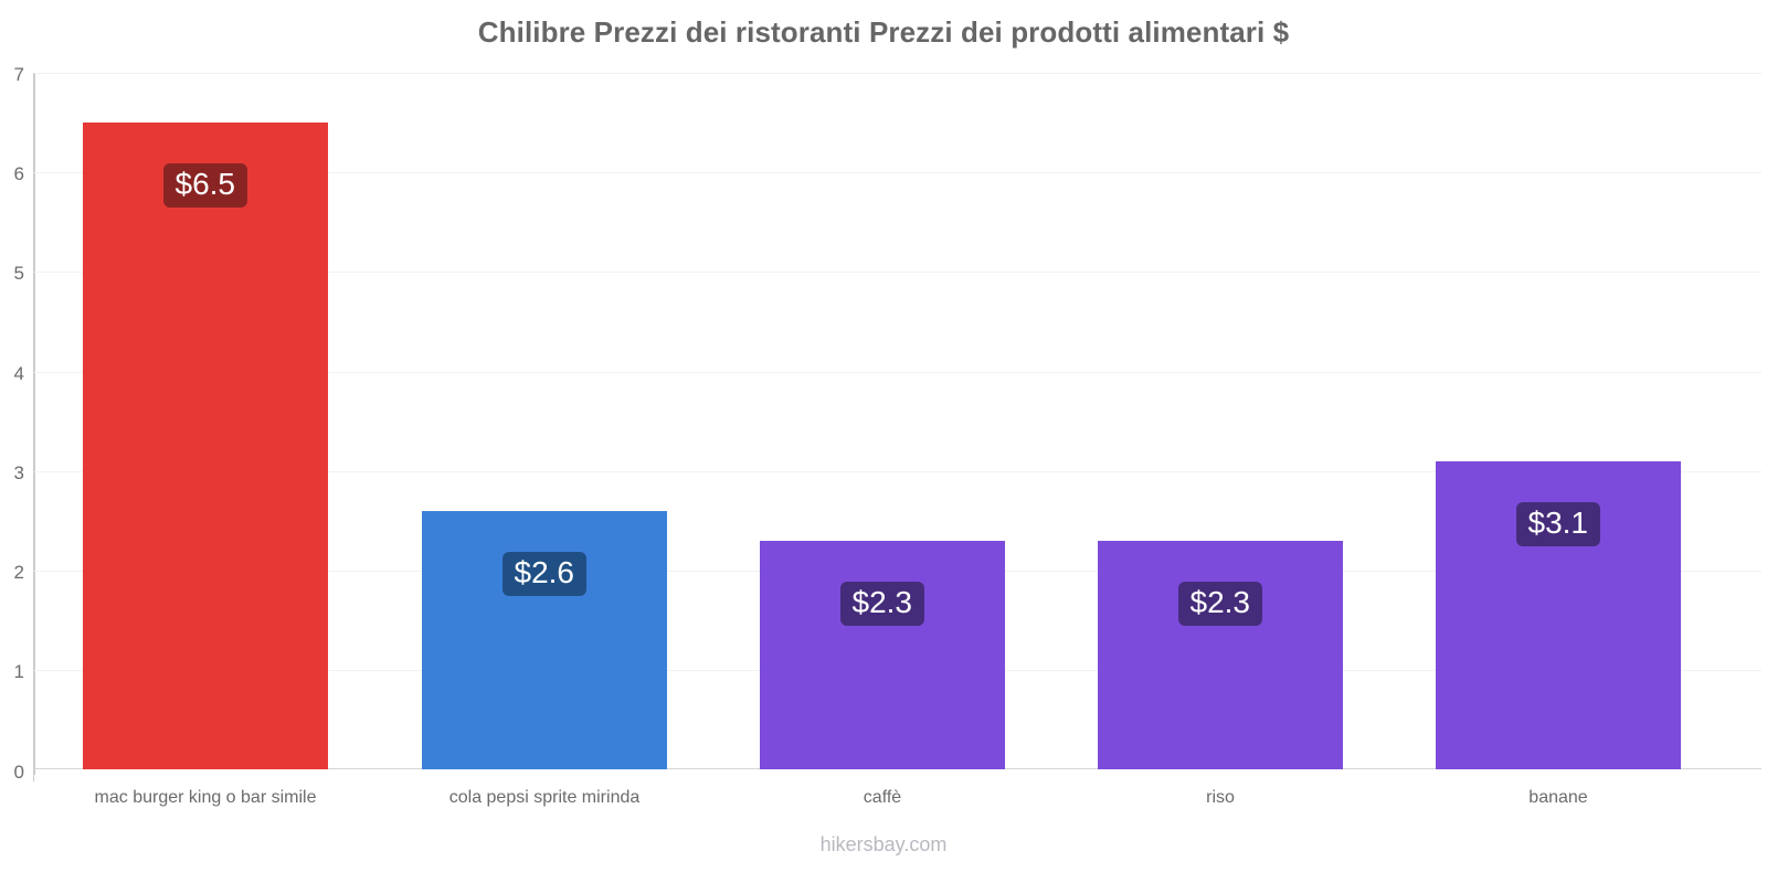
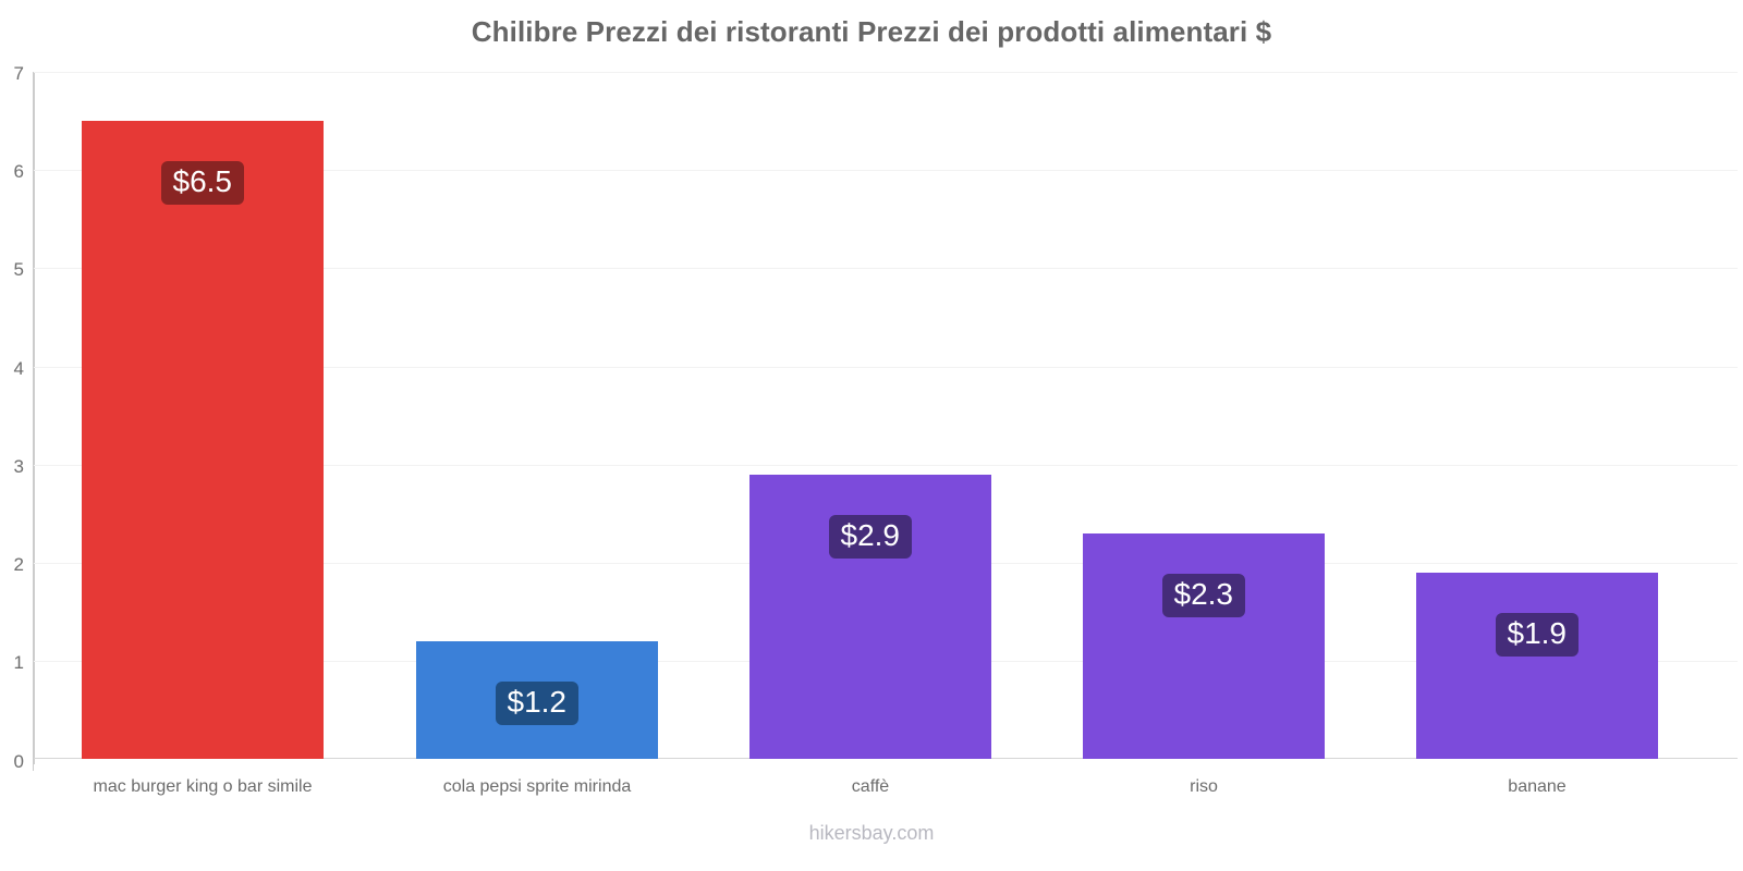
cola pepsi sprite mirinda: $2.6 -> $1.2
caffè: $2.3 -> $2.9
banane: $3.1 -> $1.9
